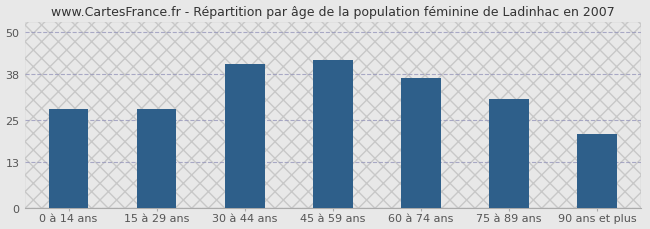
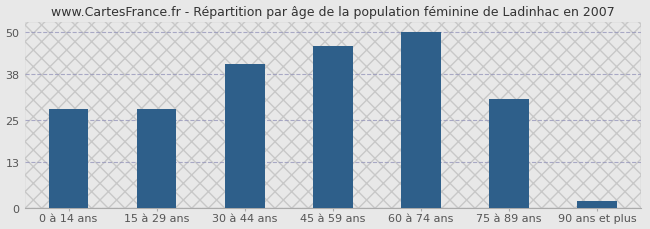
45 à 59 ans: 42 -> 46
60 à 74 ans: 37 -> 50
90 ans et plus: 21 -> 2
